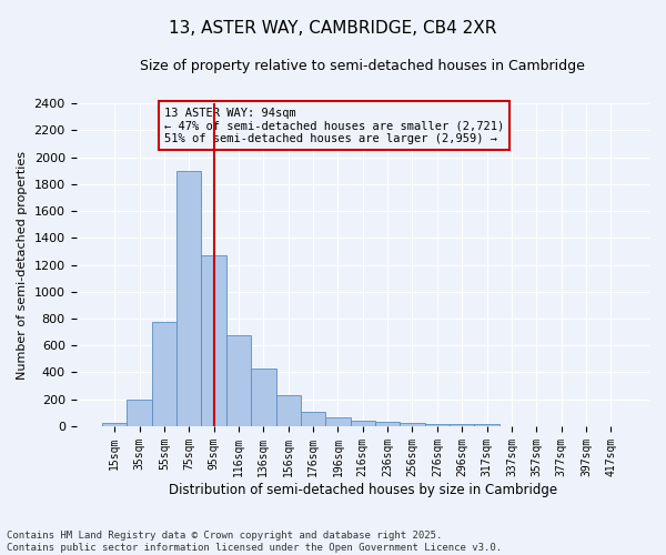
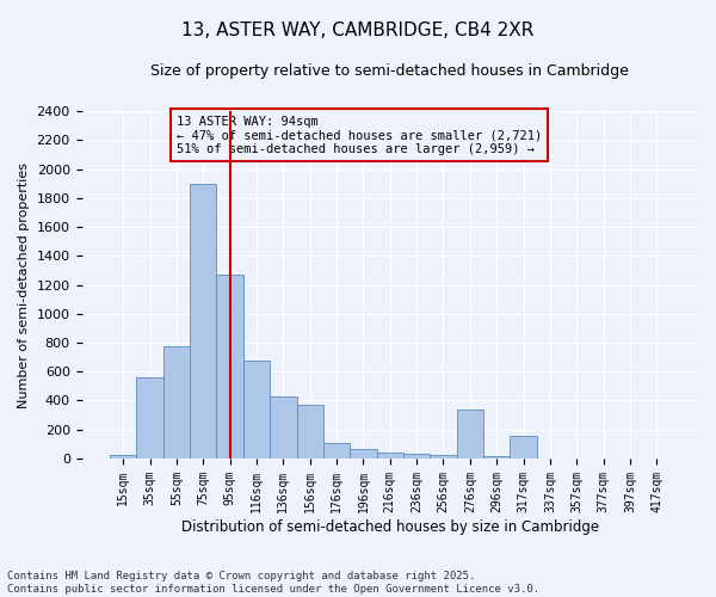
35sqm: 200 -> 560
156sqm: 230 -> 370
276sqm: 20 -> 340
317sqm: 20 -> 160
